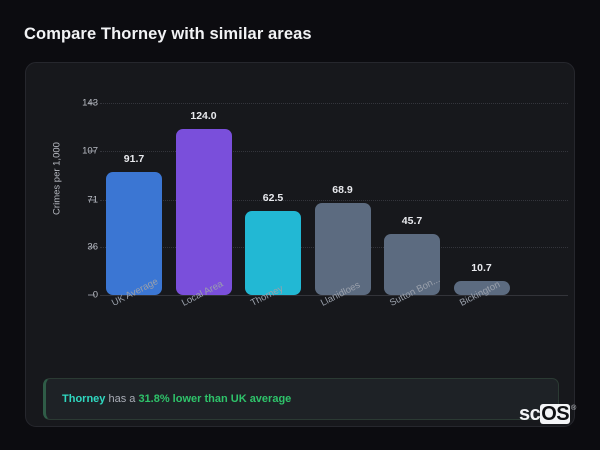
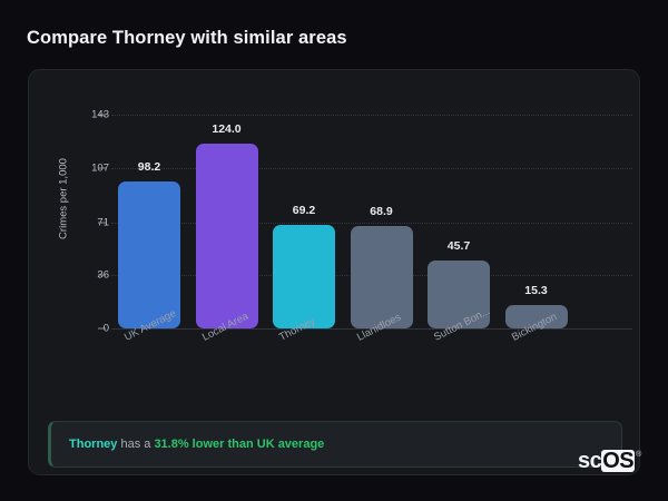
UK Average: 91.7 -> 98.2
Thorney: 62.5 -> 69.2
Bickington: 10.7 -> 15.3
